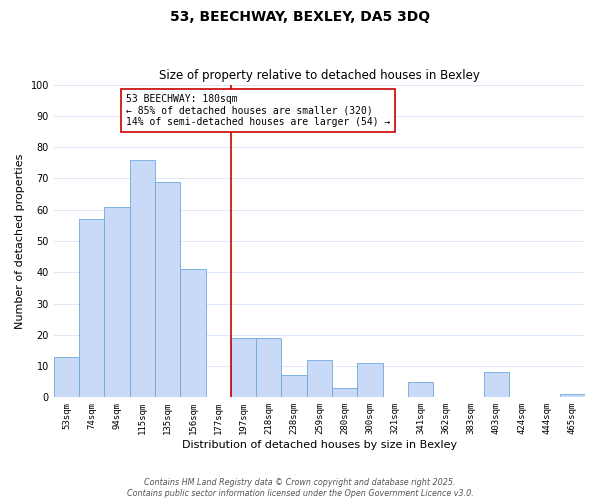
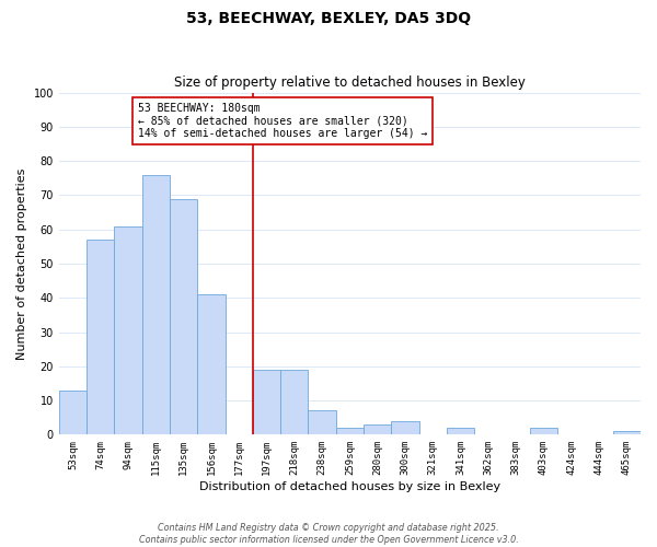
259sqm: 12 -> 2
300sqm: 11 -> 4
341sqm: 5 -> 2
403sqm: 8 -> 2
